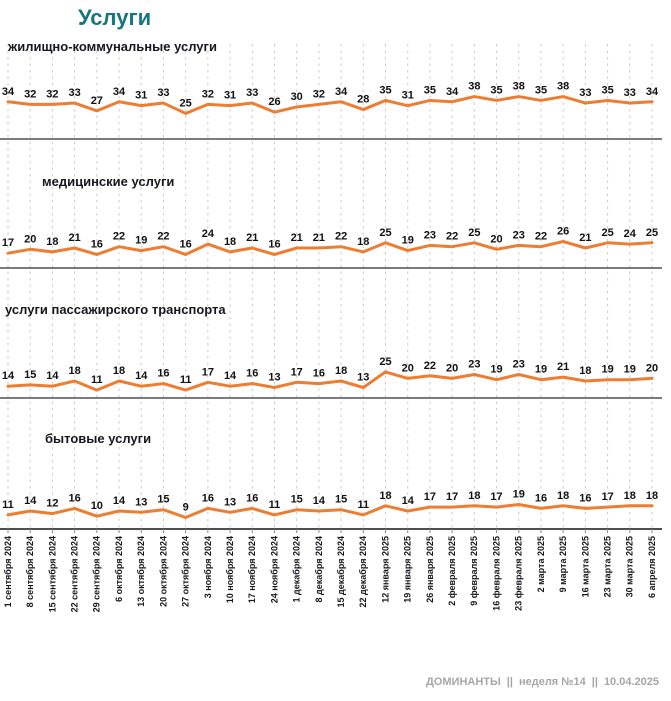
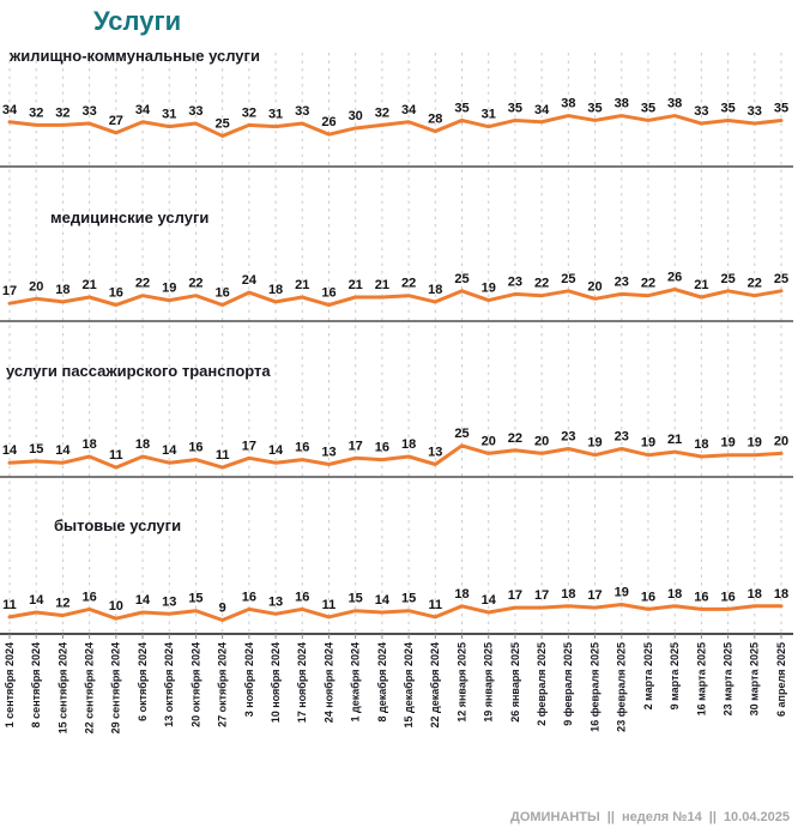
жилищно-коммунальные услуги/6 апреля 2025: 34 -> 35
медицинские услуги/30 марта 2025: 24 -> 22
бытовые услуги/23 марта 2025: 17 -> 16
